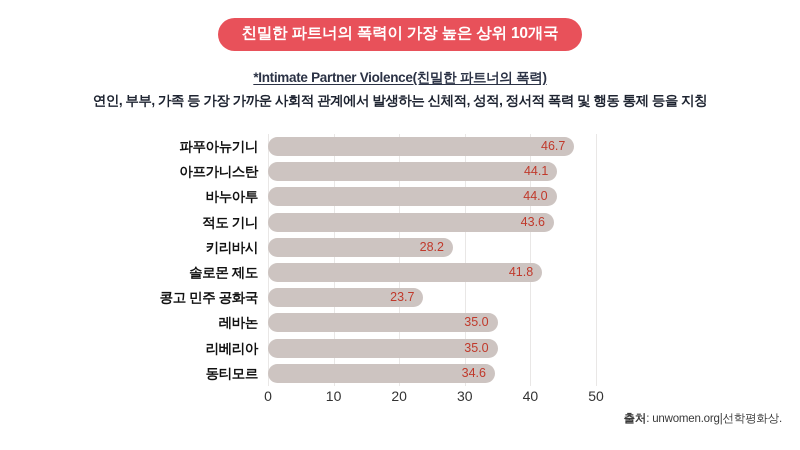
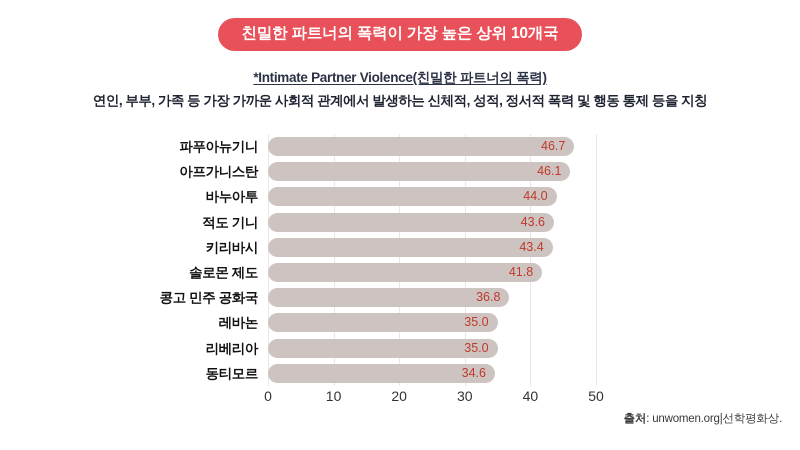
아프가니스탄: 44.1 -> 46.1
키리바시: 28.2 -> 43.4
콩고 민주 공화국: 23.7 -> 36.8
